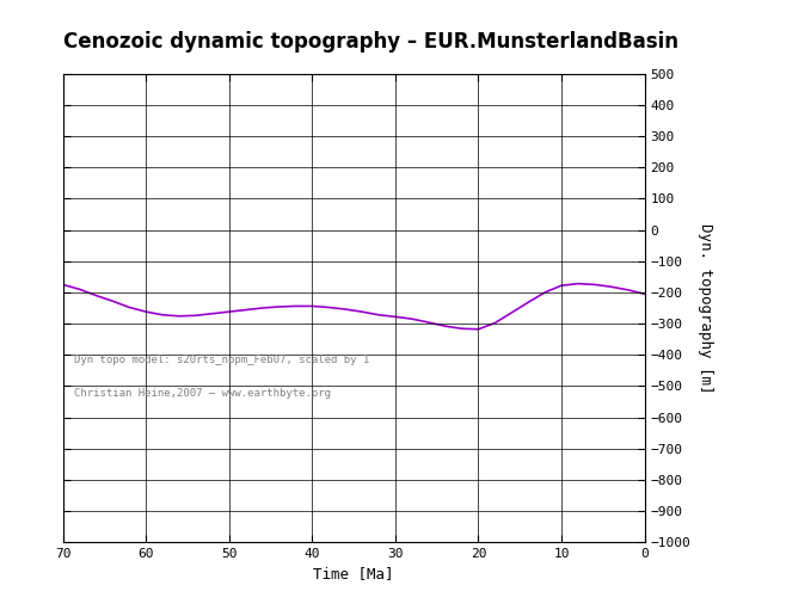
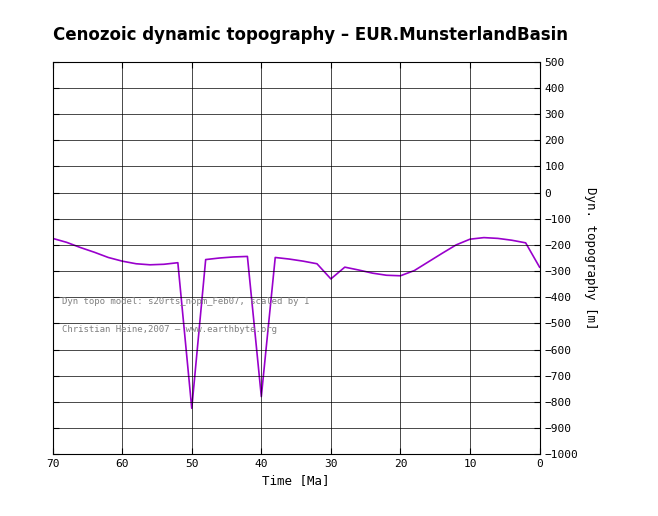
50: -262 -> -825
40: -244 -> -780
30: -278 -> -330
0: -205 -> -285
